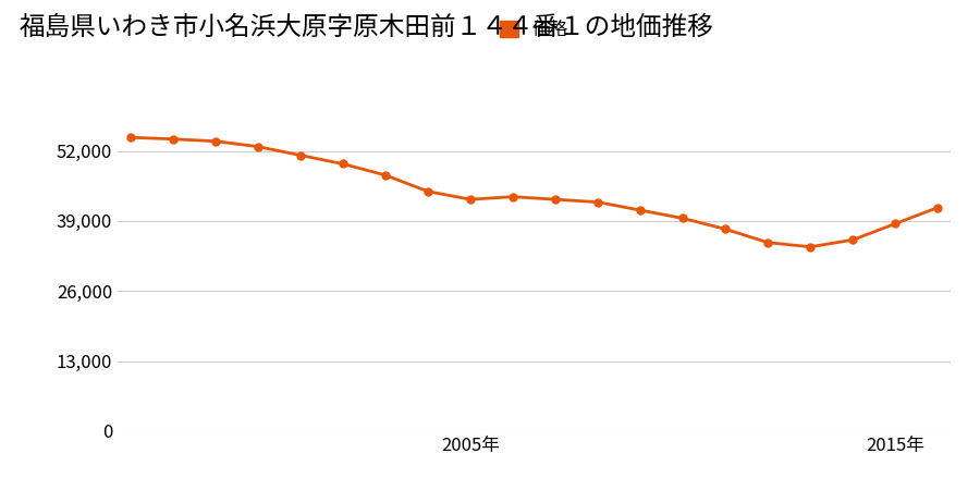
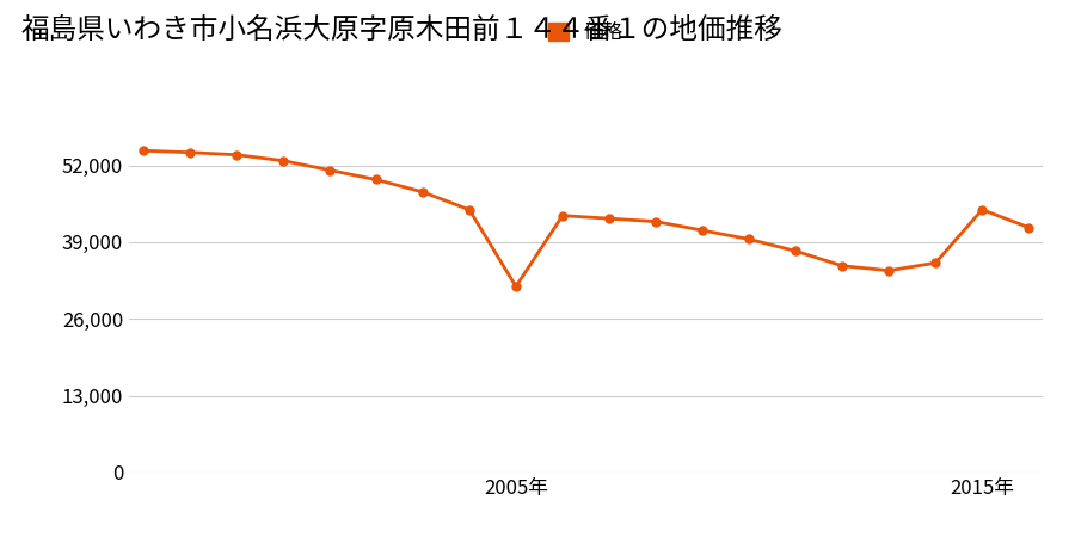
2005年: 43,000 -> 31,500
2015年: 38,500 -> 44,500
